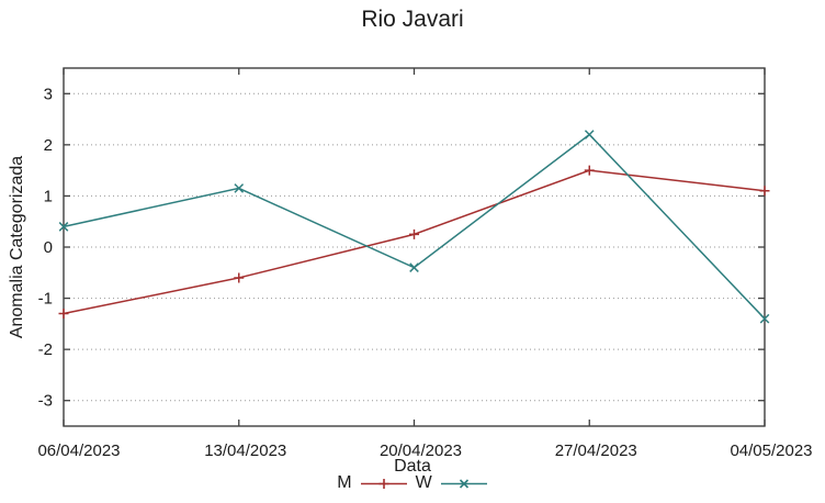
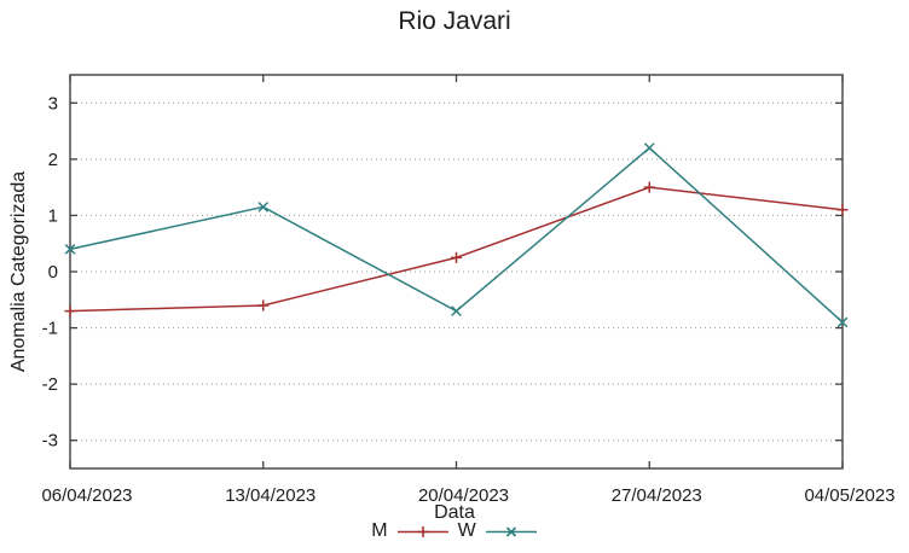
M/06/04/2023: -1.3 -> -0.7
W/20/04/2023: -0.4 -> -0.7
W/04/05/2023: -1.4 -> -0.9
